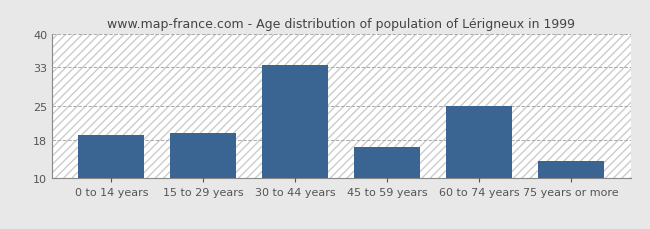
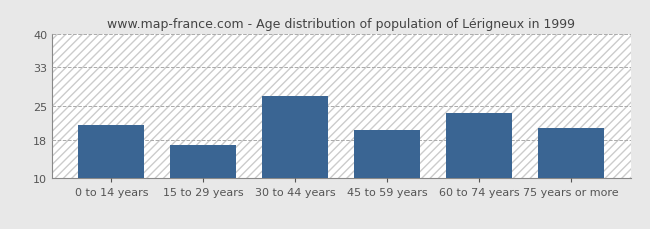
0 to 14 years: 19.0 -> 21.0
15 to 29 years: 19.5 -> 17.0
30 to 44 years: 33.5 -> 27.0
45 to 59 years: 16.5 -> 20.0
60 to 74 years: 25.0 -> 23.5
75 years or more: 13.5 -> 20.5
